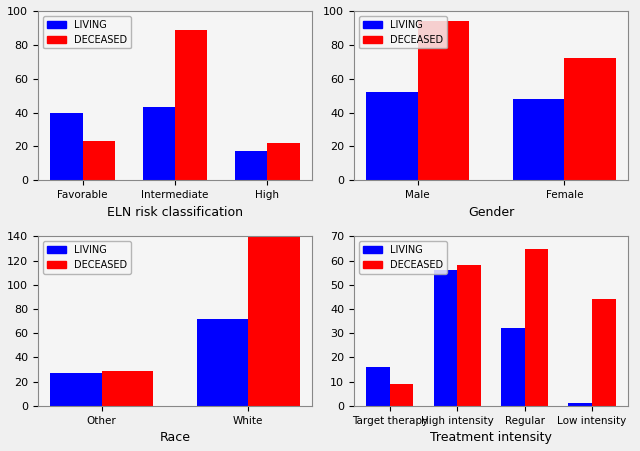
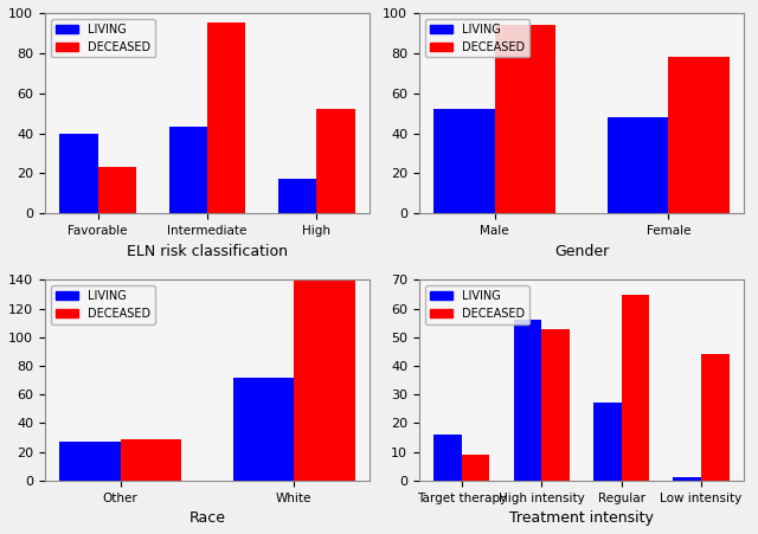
DECEASED/Intermediate: 89 -> 95
DECEASED/High: 22 -> 52
DECEASED/Female: 72 -> 78
DECEASED/High intensity: 58 -> 53
LIVING/Regular: 32 -> 27
